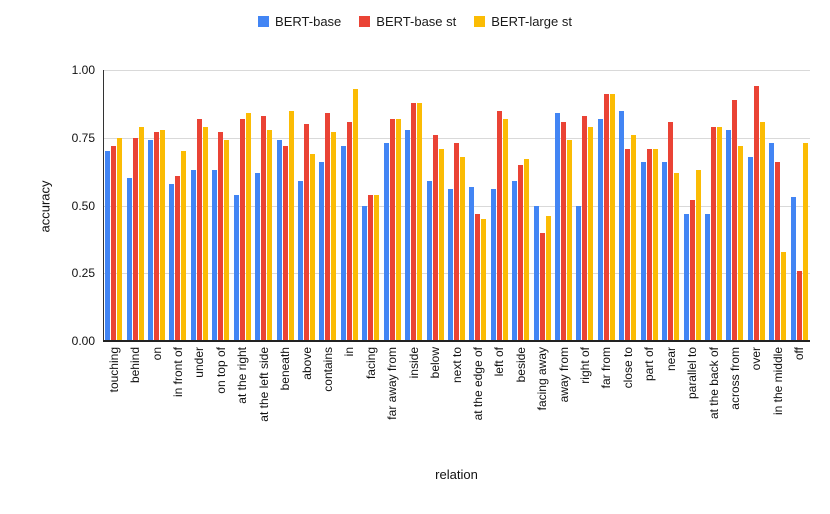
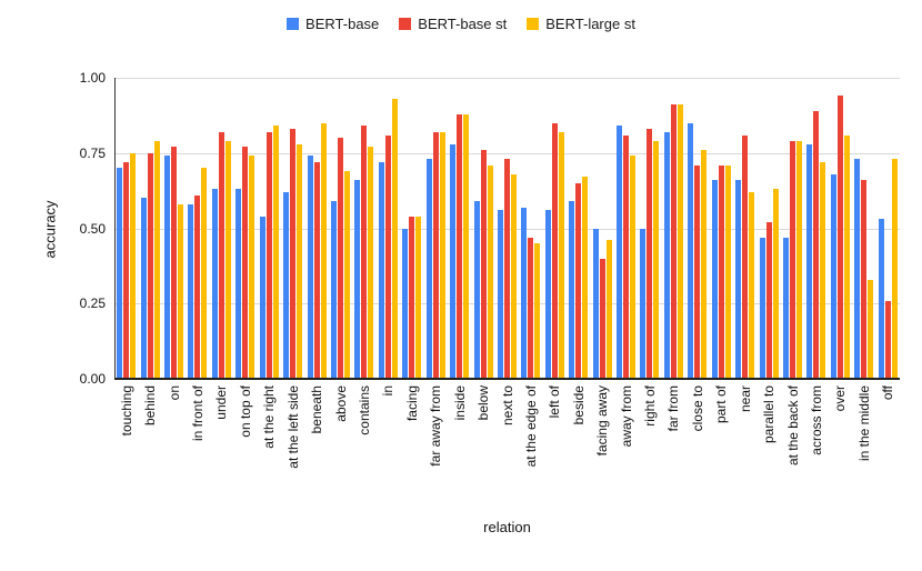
BERT-large st/on: 0.78 -> 0.58
